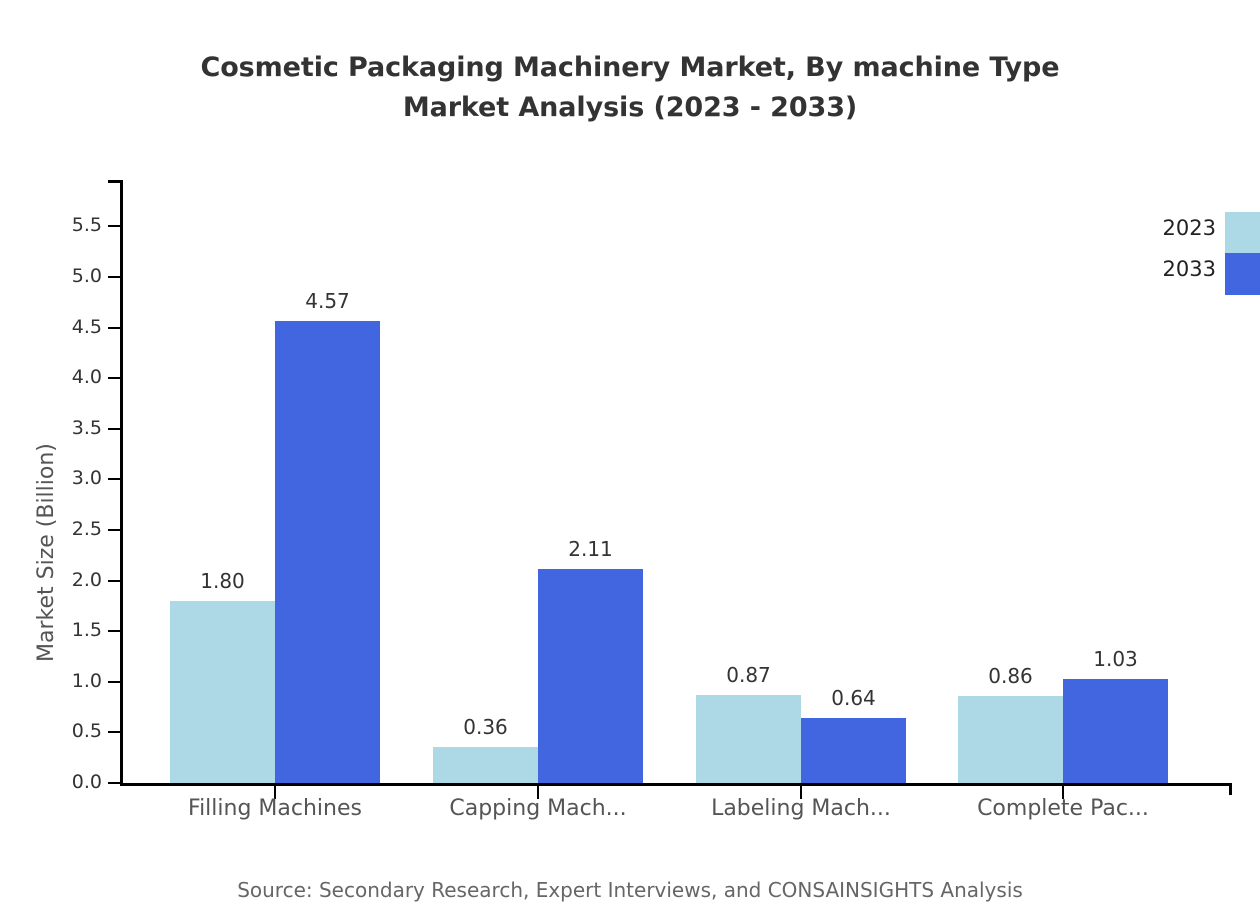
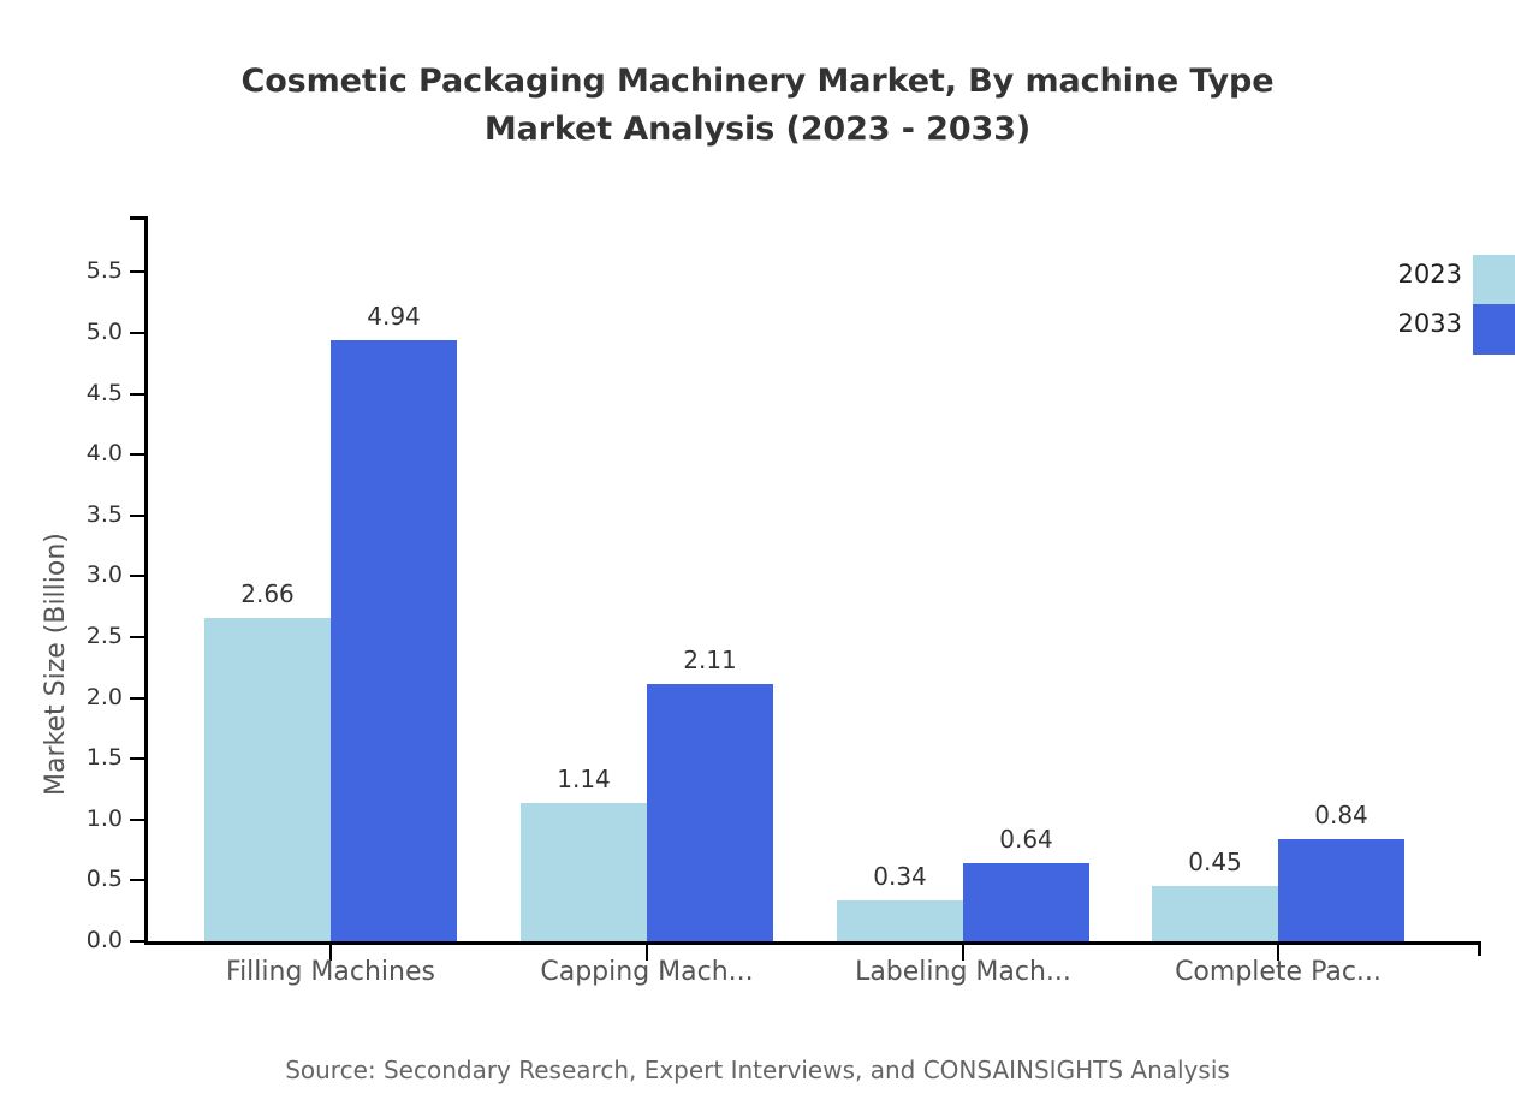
2023/Filling Machines: 1.80 -> 2.66
2033/Filling Machines: 4.57 -> 4.94
2023/Capping Mach...: 0.36 -> 1.14
2023/Labeling Mach...: 0.87 -> 0.34
2023/Complete Pac...: 0.86 -> 0.45
2033/Complete Pac...: 1.03 -> 0.84
